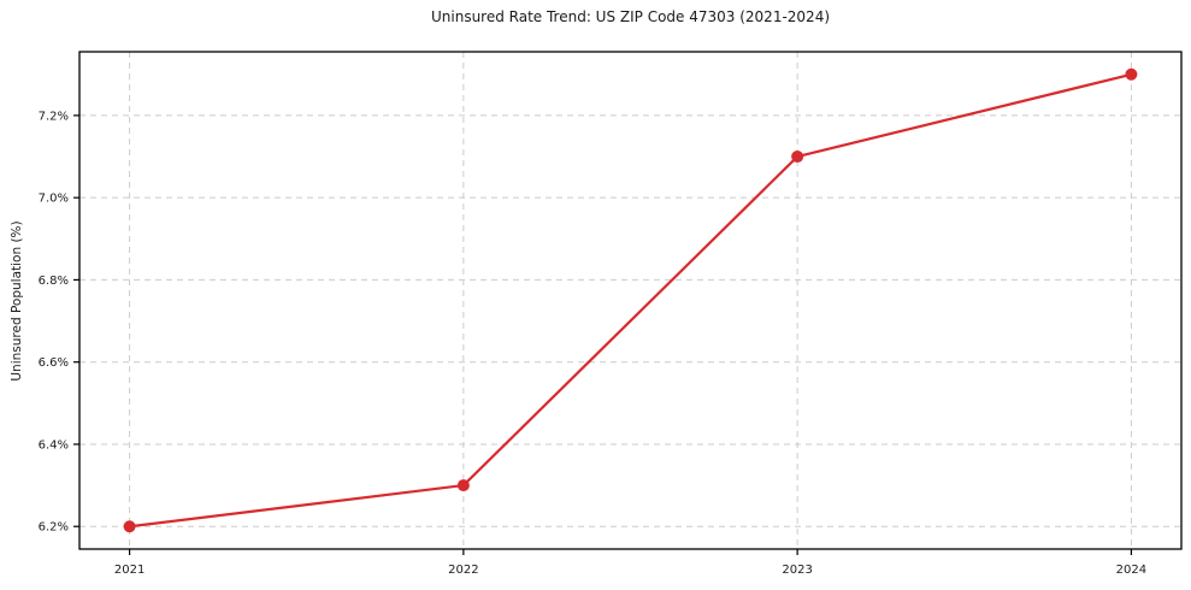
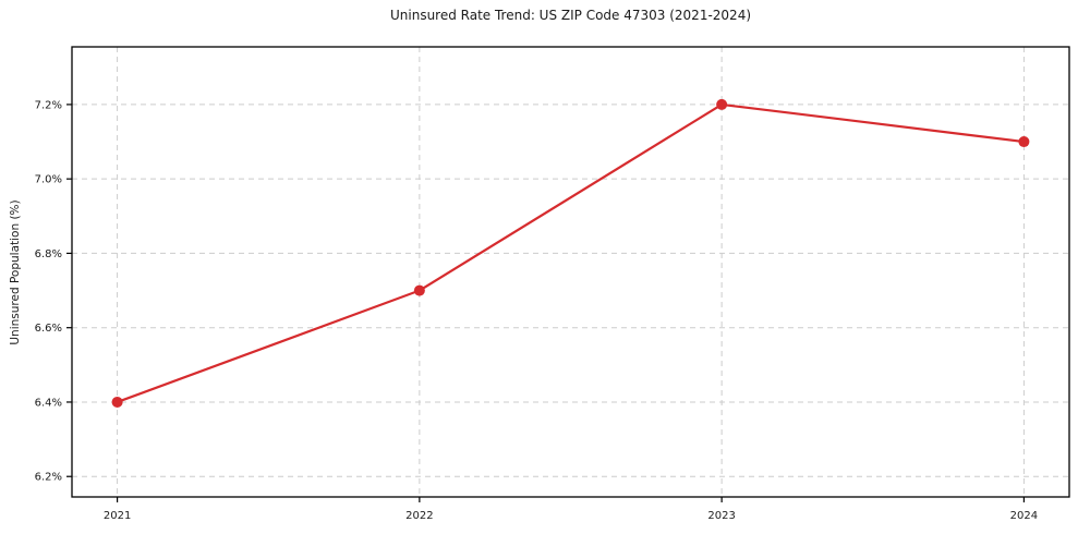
2021: 6.2% -> 6.4%
2022: 6.3% -> 6.7%
2023: 7.1% -> 7.2%
2024: 7.3% -> 7.1%
